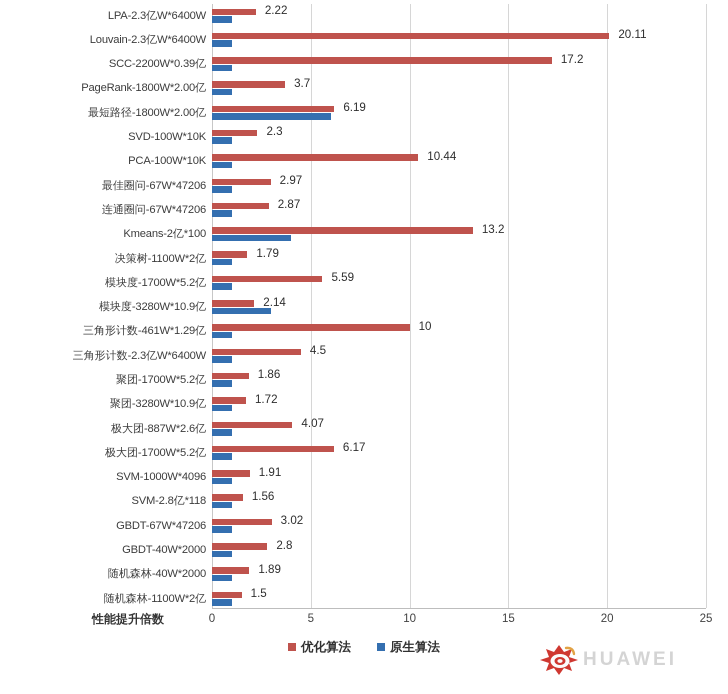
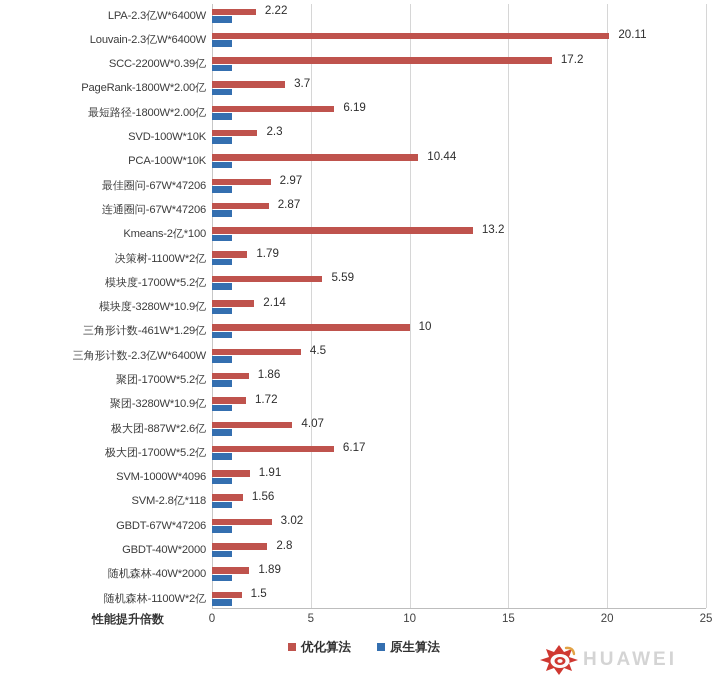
原生算法/最短路径-1800W*2.00亿: 6 -> 1
原生算法/Kmeans-2亿*100: 4 -> 1
原生算法/模块度-3280W*10.9亿: 3 -> 1
